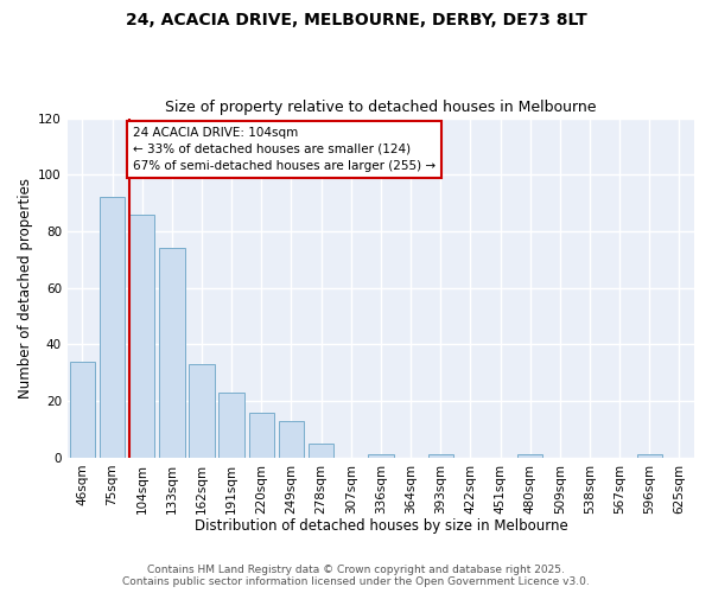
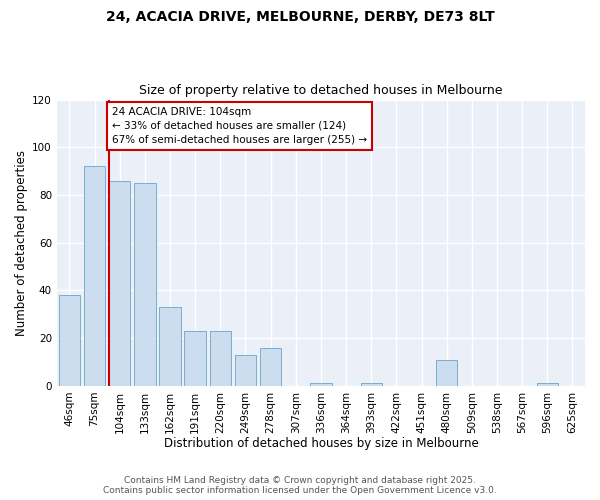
46sqm: 34 -> 38
133sqm: 74 -> 85
220sqm: 16 -> 23
278sqm: 5 -> 16
480sqm: 1 -> 11
